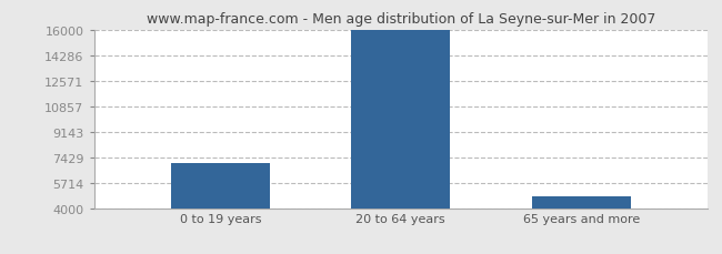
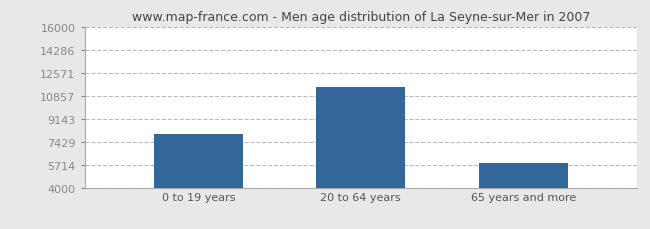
0 to 19 years: 7000 -> 8000
20 to 64 years: 16000 -> 11500
65 years and more: 4800 -> 5800
